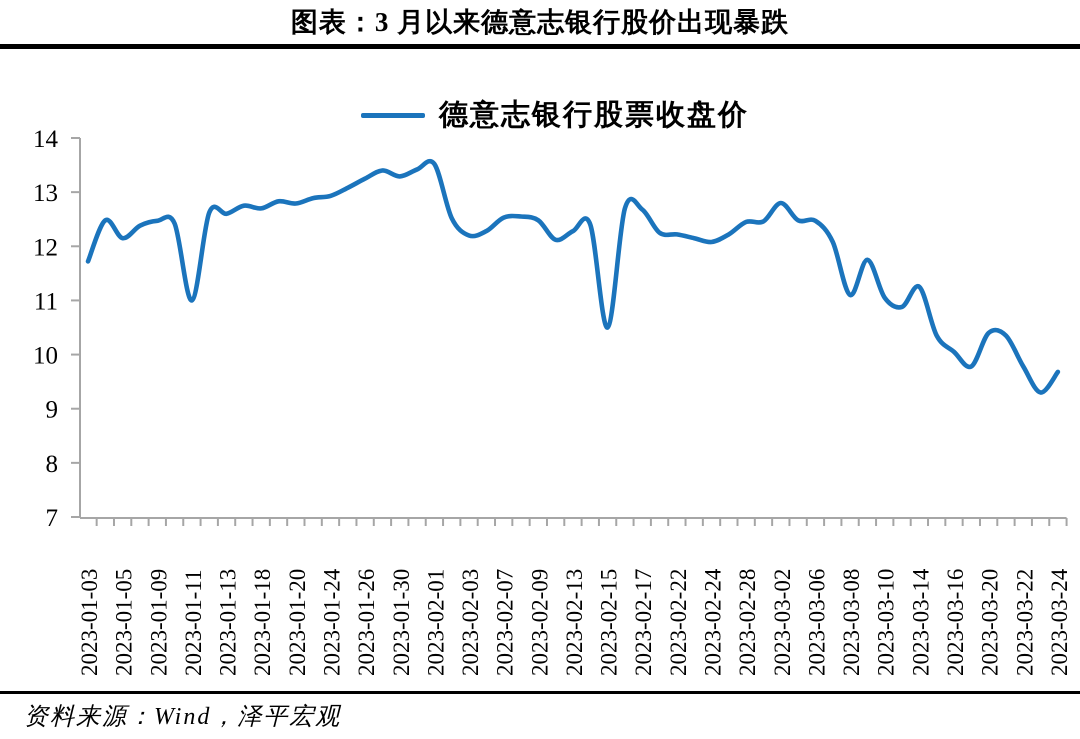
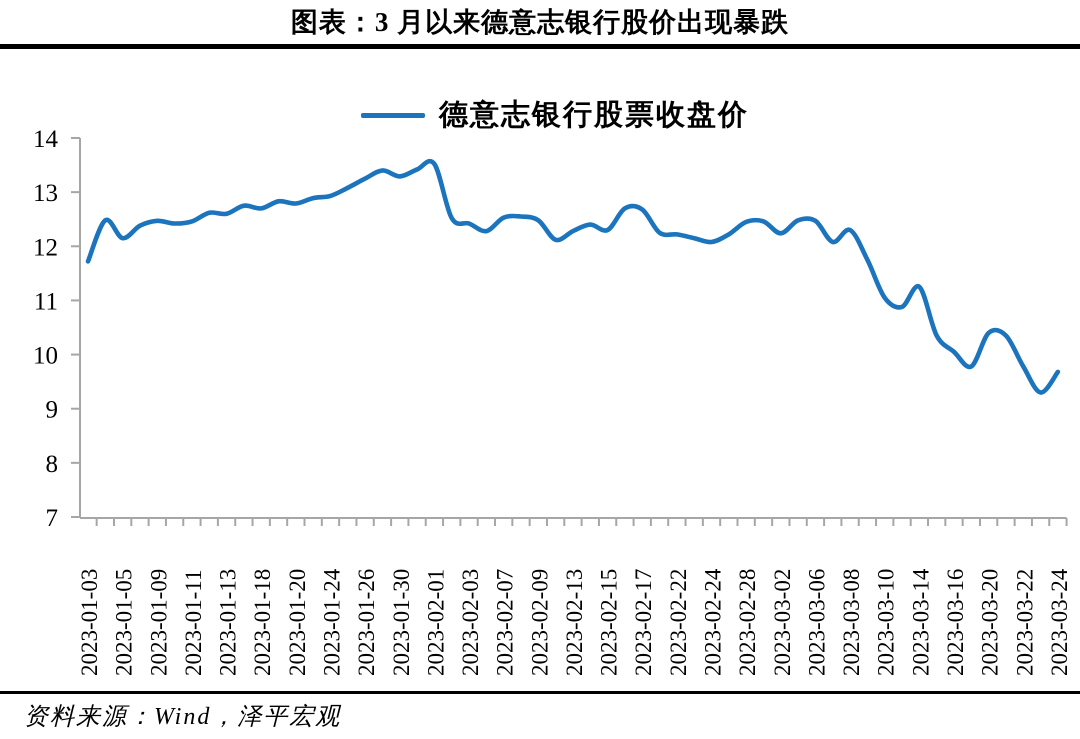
2023-01-11: 11.0 -> 12.5
2023-02-03: 12.2 -> 12.4
2023-02-15: 10.5 -> 12.3
2023-03-02: 12.8 -> 12.2
2023-03-08: 11.1 -> 12.3
